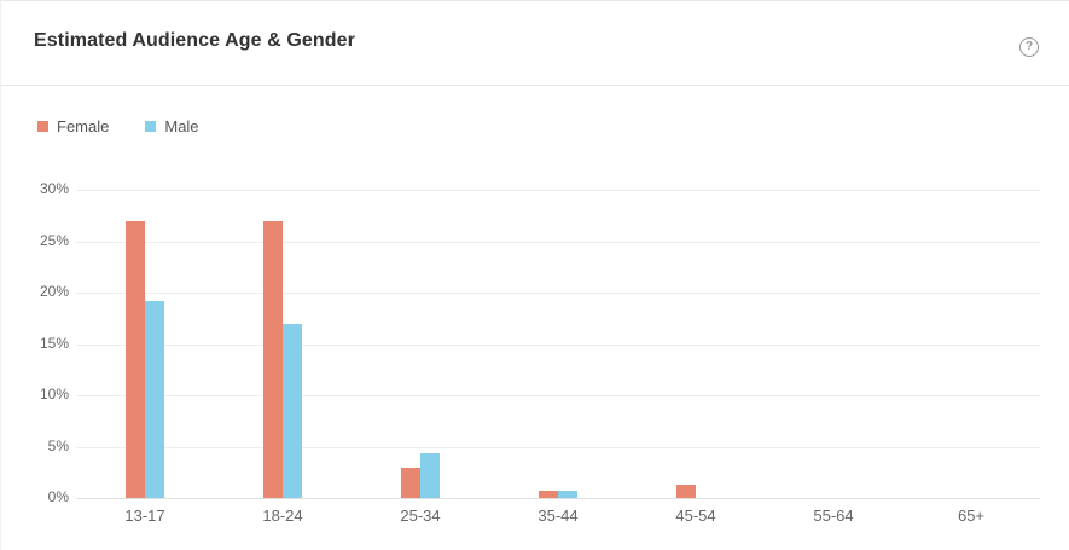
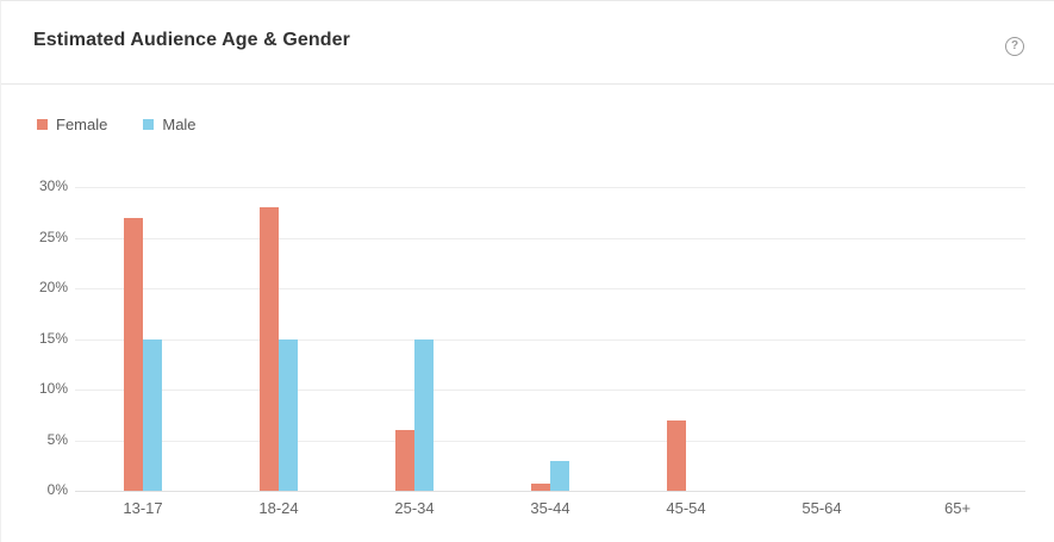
Male/13-17: 19% -> 15%
Female/18-24: 27% -> 28%
Male/18-24: 17% -> 15%
Female/25-34: 3% -> 6%
Male/25-34: 4% -> 15%
Male/35-44: 1% -> 3%
Female/45-54: 1% -> 7%
